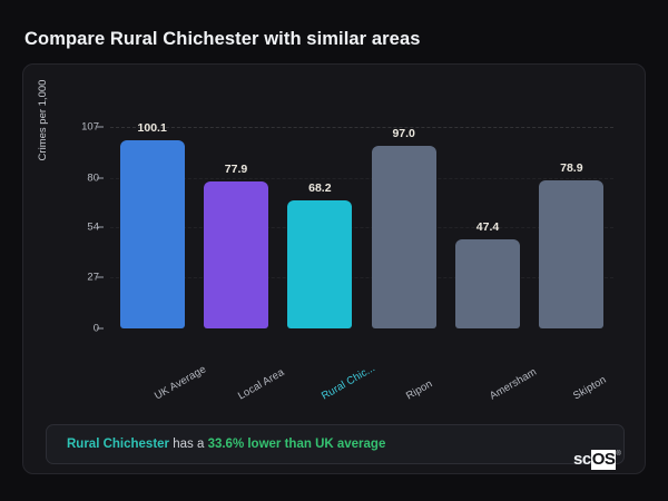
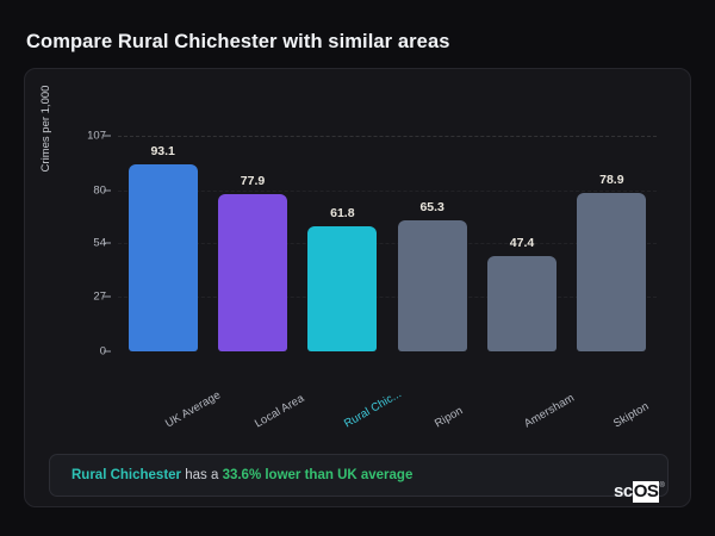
UK Average: 100.1 -> 93.1
Rural Chic...: 68.2 -> 61.8
Ripon: 97.0 -> 65.3
